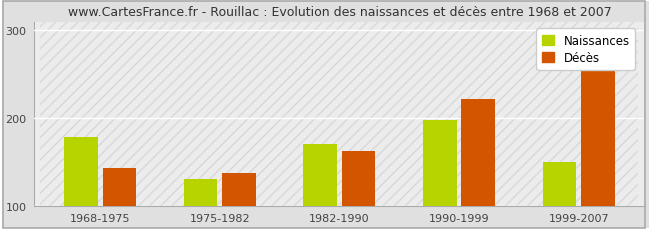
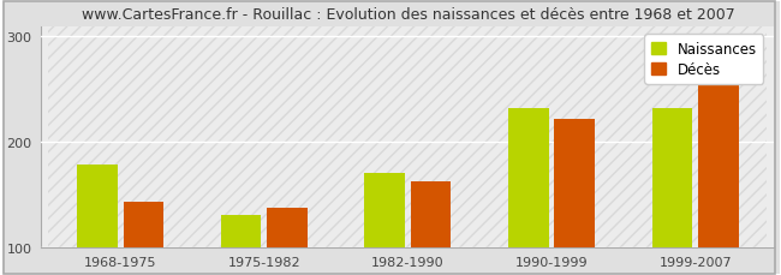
Naissances/1990-1999: 198 -> 232
Naissances/1999-2007: 150 -> 232
